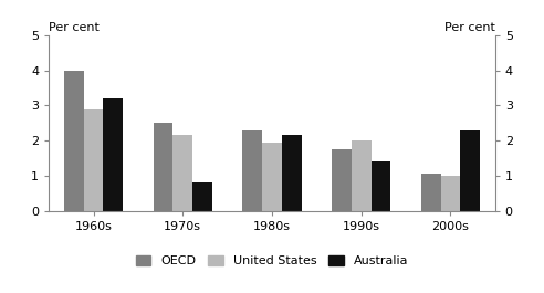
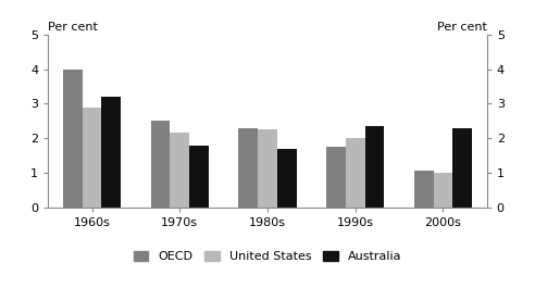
Australia/1970s: 0.80 -> 1.80
United States/1980s: 1.95 -> 2.25
Australia/1980s: 2.15 -> 1.70
Australia/1990s: 1.40 -> 2.35
